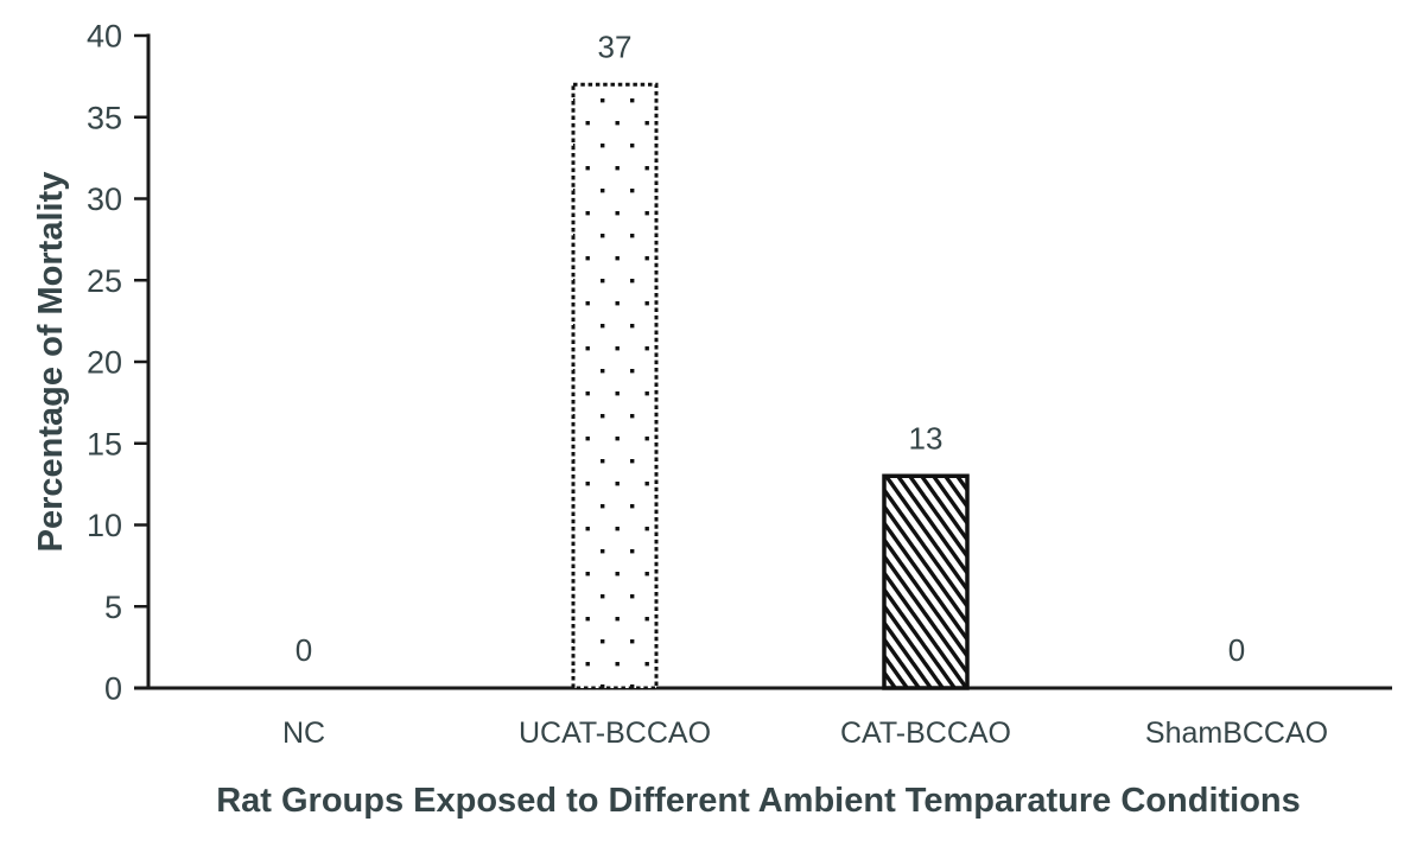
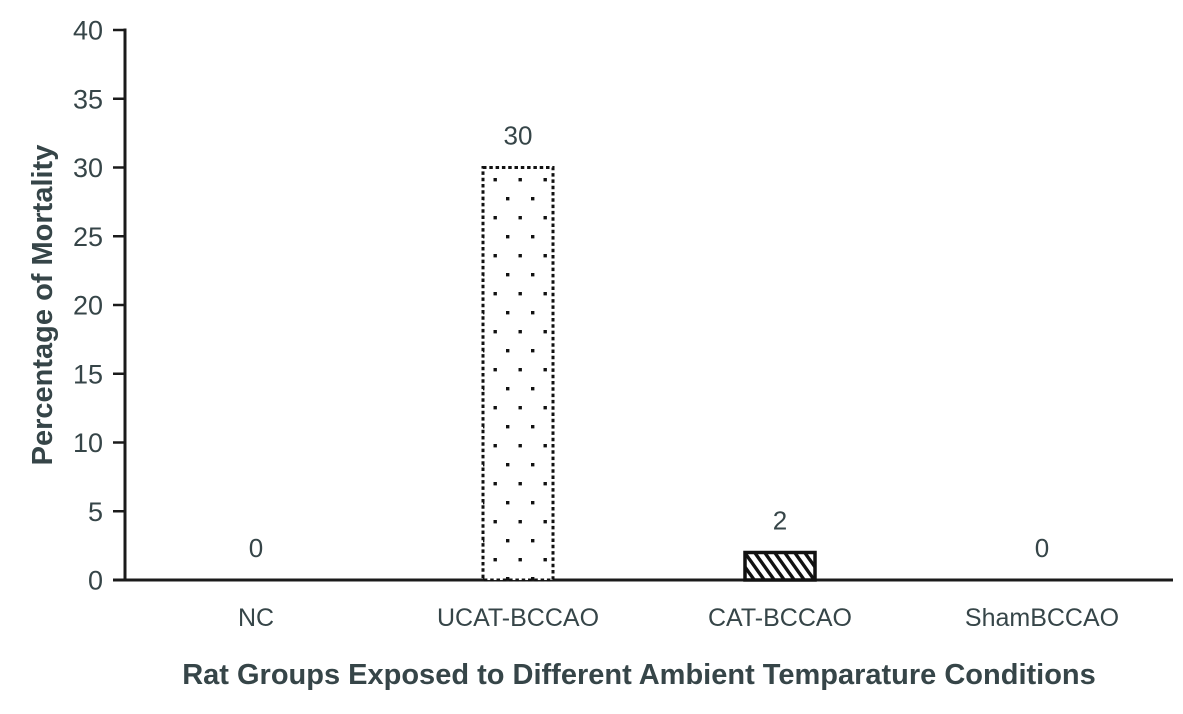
UCAT-BCCAO: 37 -> 30
CAT-BCCAO: 13 -> 2
